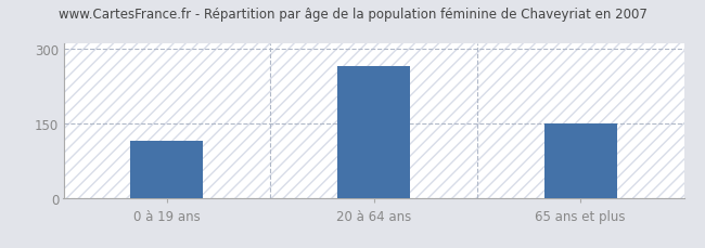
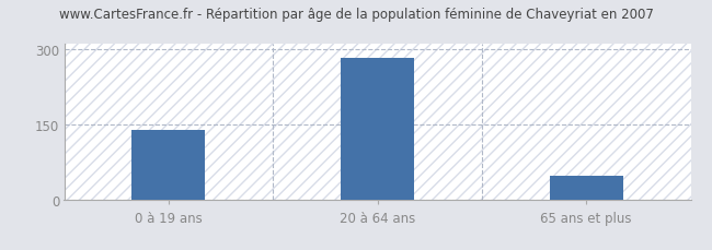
0 à 19 ans: 115 -> 140
20 à 64 ans: 265 -> 283
65 ans et plus: 150 -> 47
